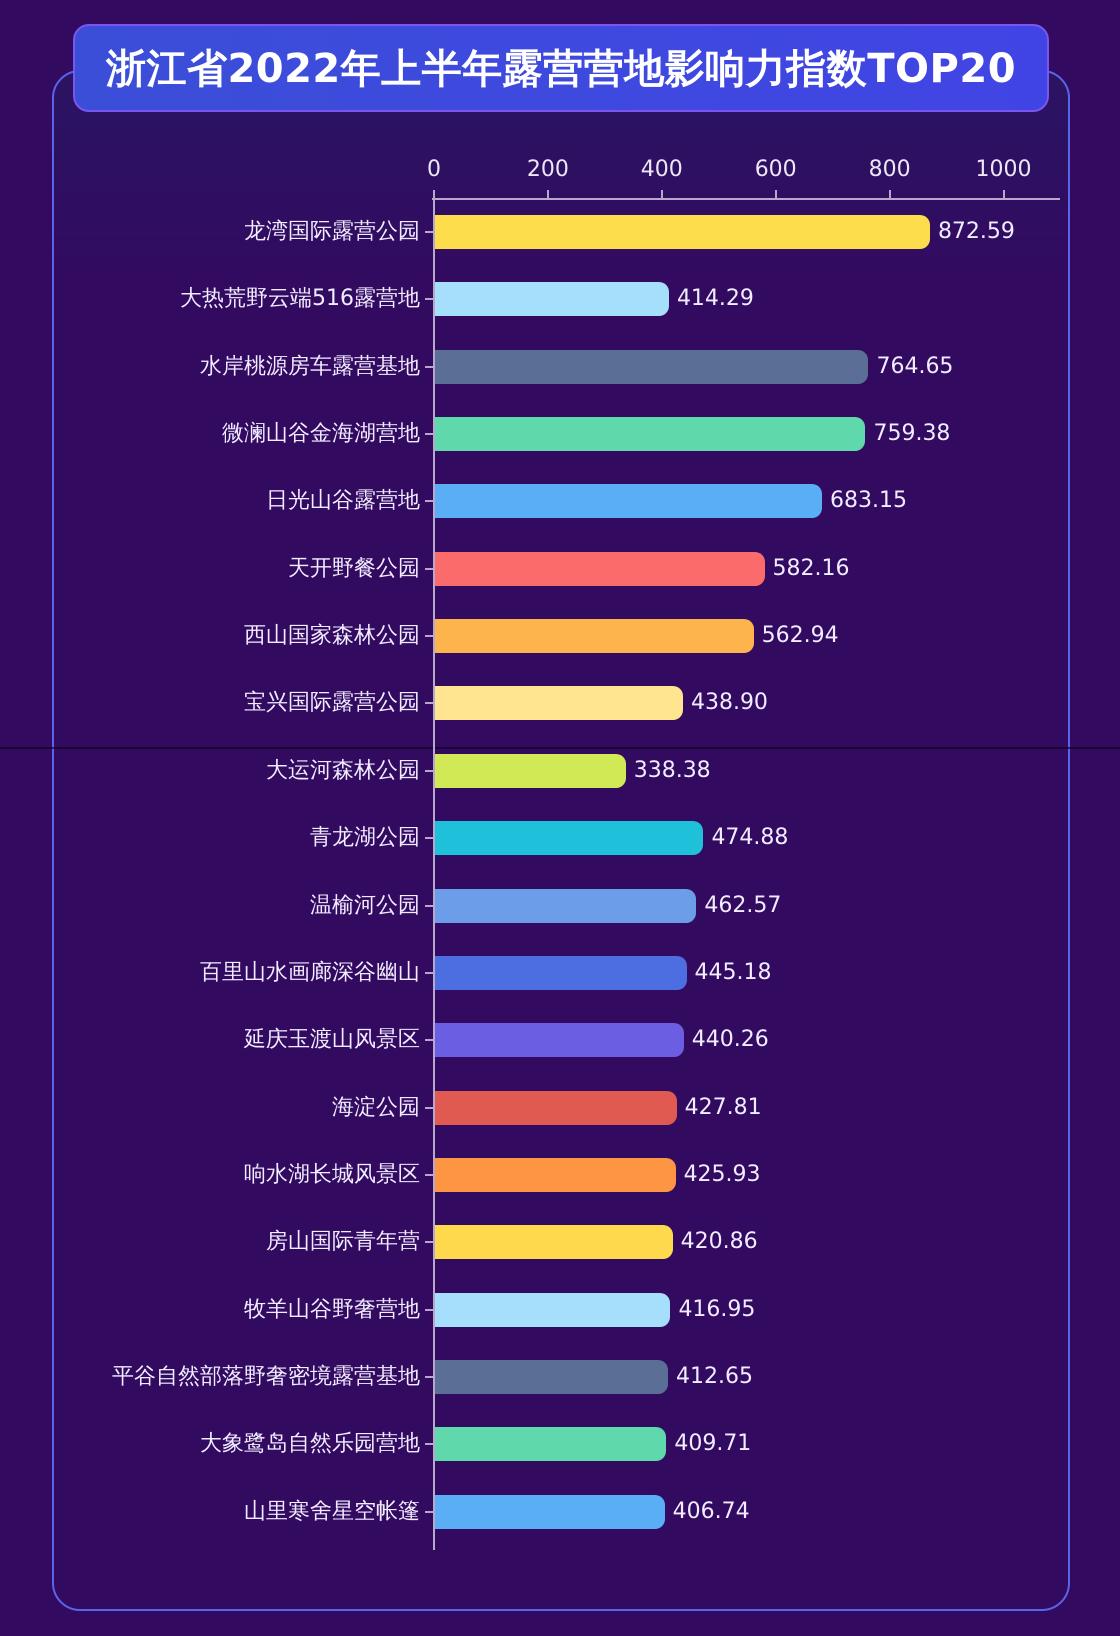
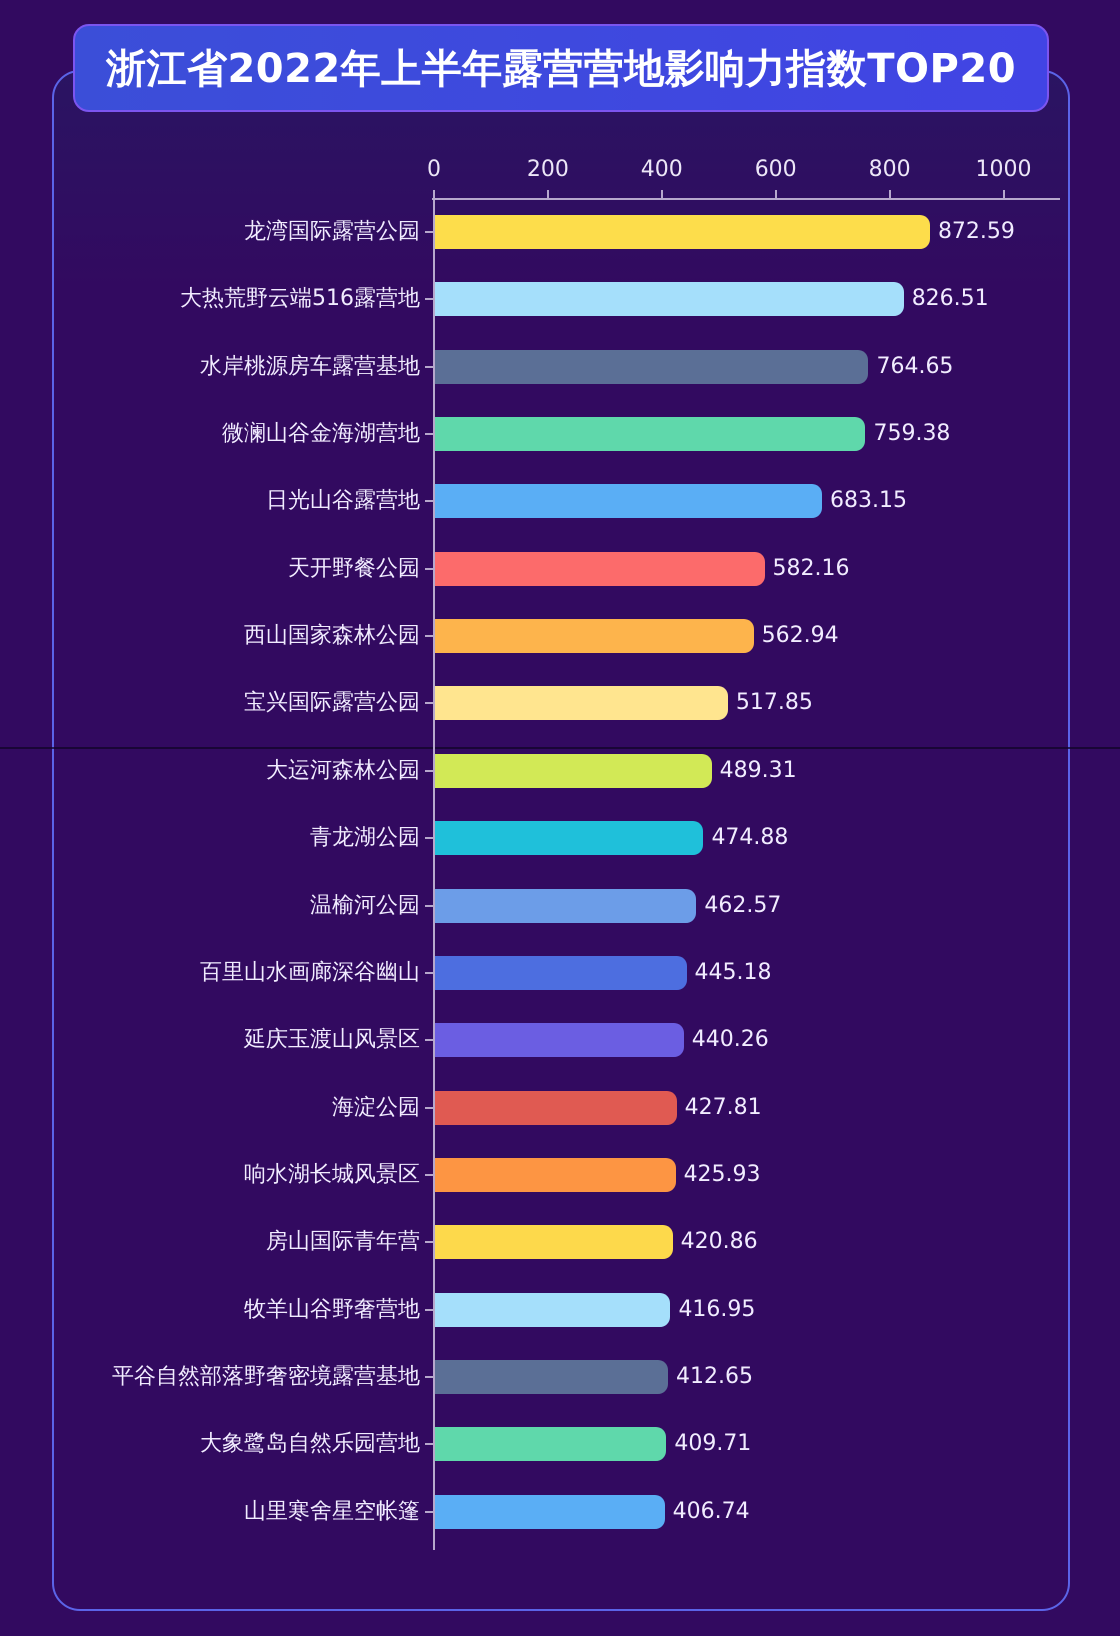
大热荒野云端516露营地: 414.29 -> 826.51
宝兴国际露营公园: 438.90 -> 517.85
大运河森林公园: 338.38 -> 489.31
